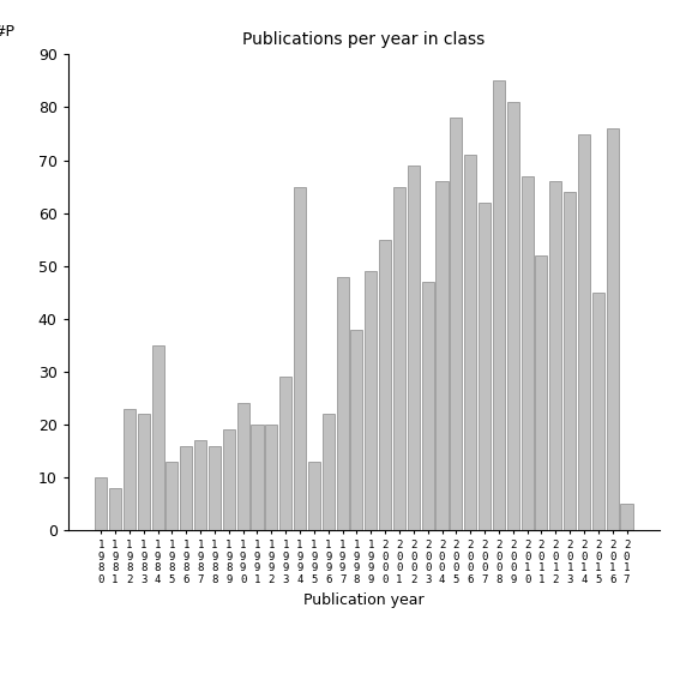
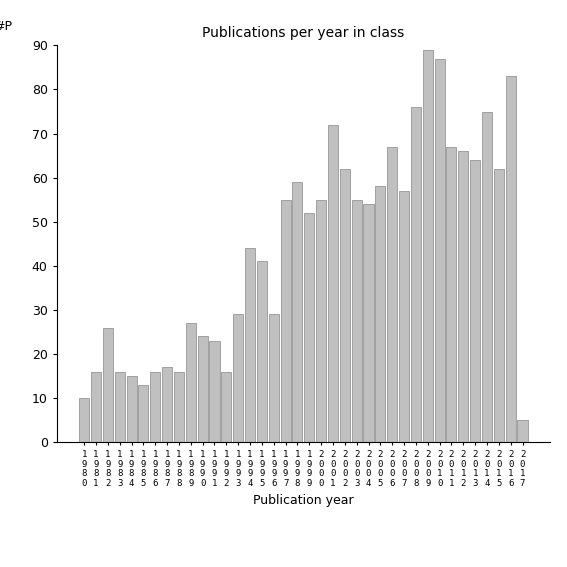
1 9 8 1: 8 -> 16
1 9 8 2: 23 -> 26
1 9 8 3: 22 -> 16
1 9 8 4: 35 -> 15
1 9 8 9: 19 -> 27
1 9 9 1: 20 -> 23
1 9 9 2: 20 -> 16
1 9 9 4: 65 -> 44
1 9 9 5: 13 -> 41
1 9 9 6: 22 -> 29
1 9 9 7: 48 -> 55
1 9 9 8: 38 -> 59
1 9 9 9: 49 -> 52
2 0 0 1: 65 -> 72
2 0 0 2: 69 -> 62
2 0 0 3: 47 -> 55
2 0 0 4: 66 -> 54
2 0 0 5: 78 -> 58
2 0 0 6: 71 -> 67
2 0 0 7: 62 -> 57
2 0 0 8: 85 -> 76
2 0 0 9: 81 -> 89
2 0 1 0: 67 -> 87
2 0 1 1: 52 -> 67
2 0 1 5: 45 -> 62
2 0 1 6: 76 -> 83
